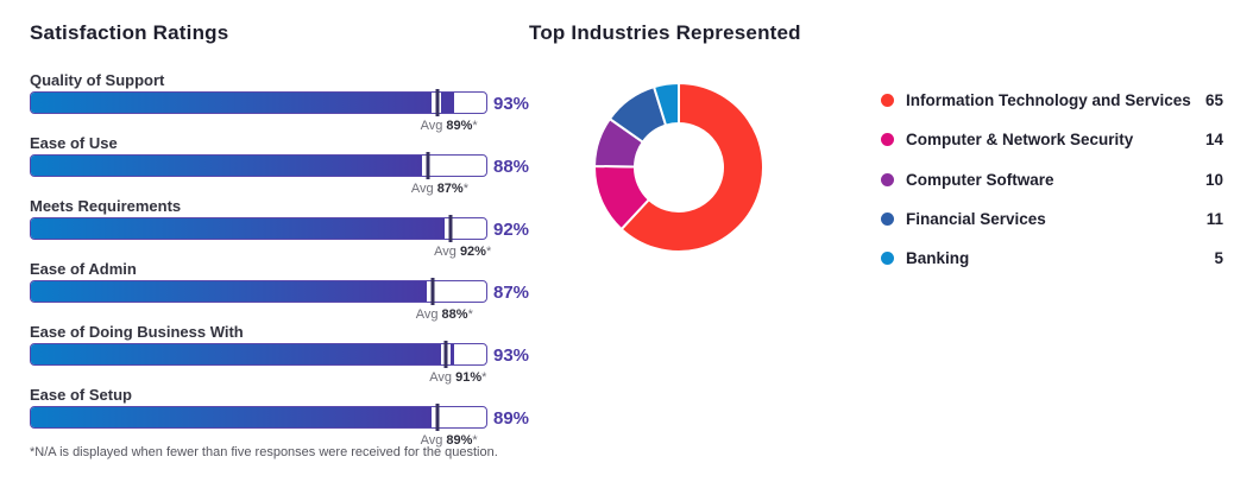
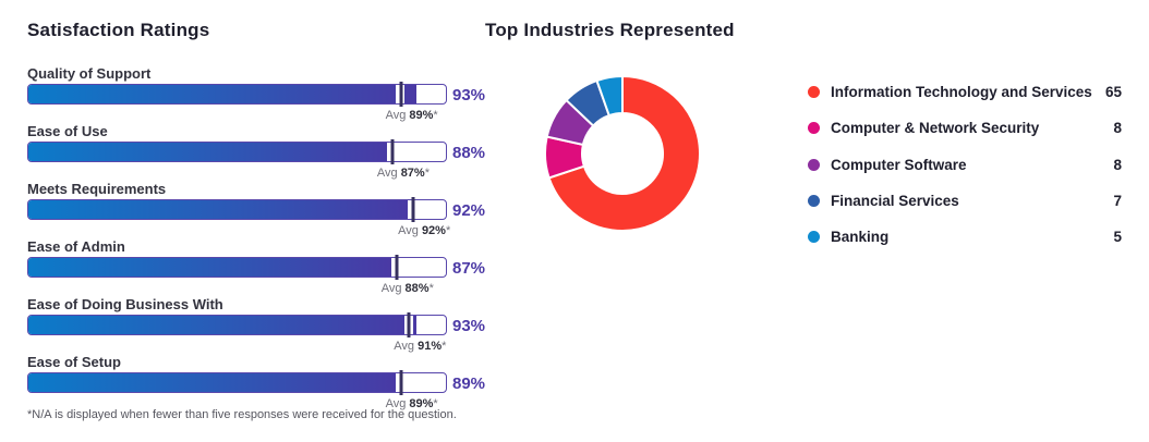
Top Industries Represented/Computer & Network Security: 14 -> 8
Top Industries Represented/Computer Software: 10 -> 8
Top Industries Represented/Financial Services: 11 -> 7
